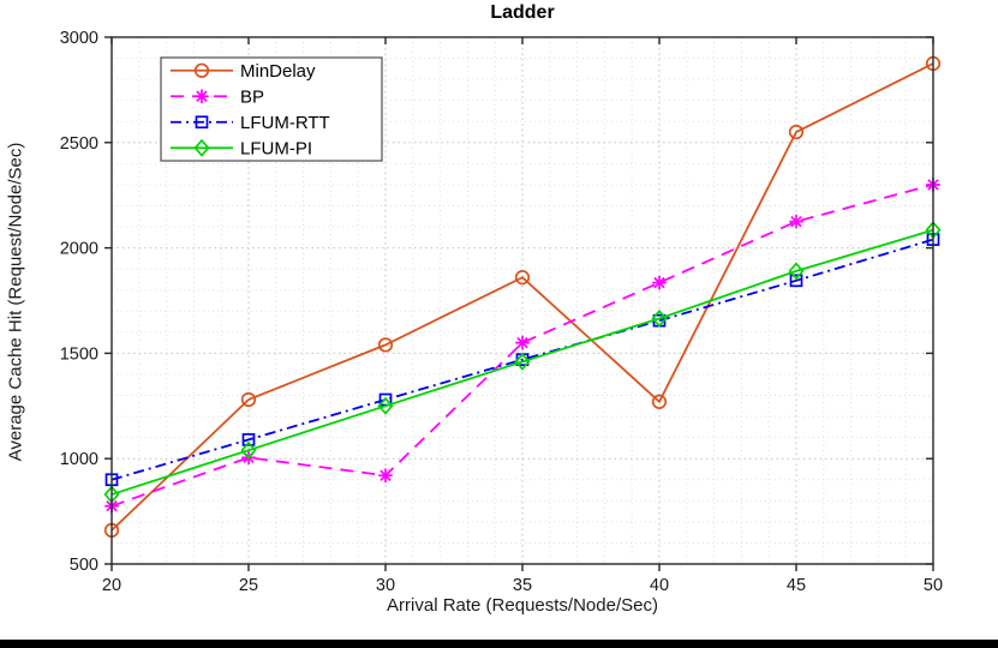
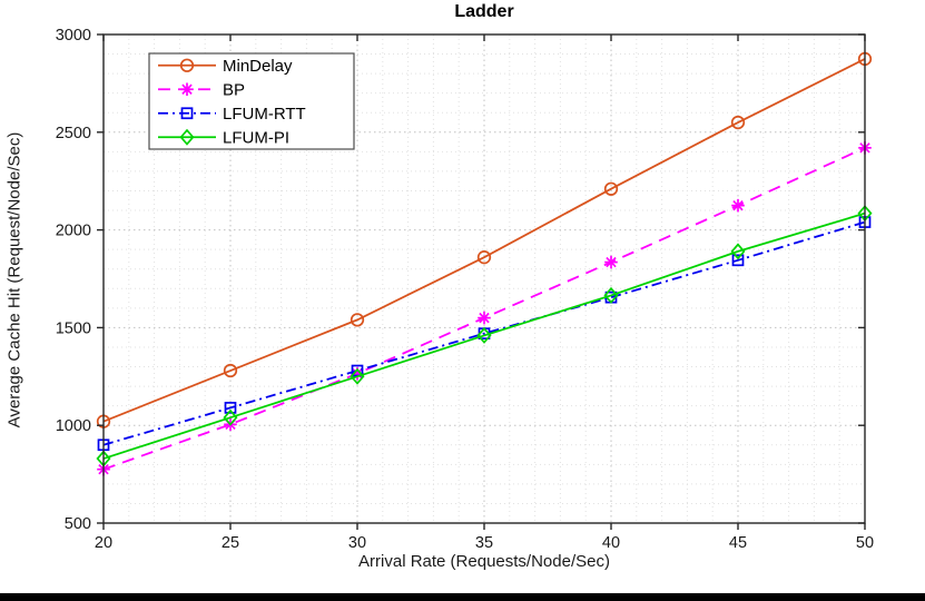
MinDelay/20: 660 -> 1020
BP/30: 920 -> 1260
MinDelay/40: 1270 -> 2210
BP/50: 2300 -> 2420
